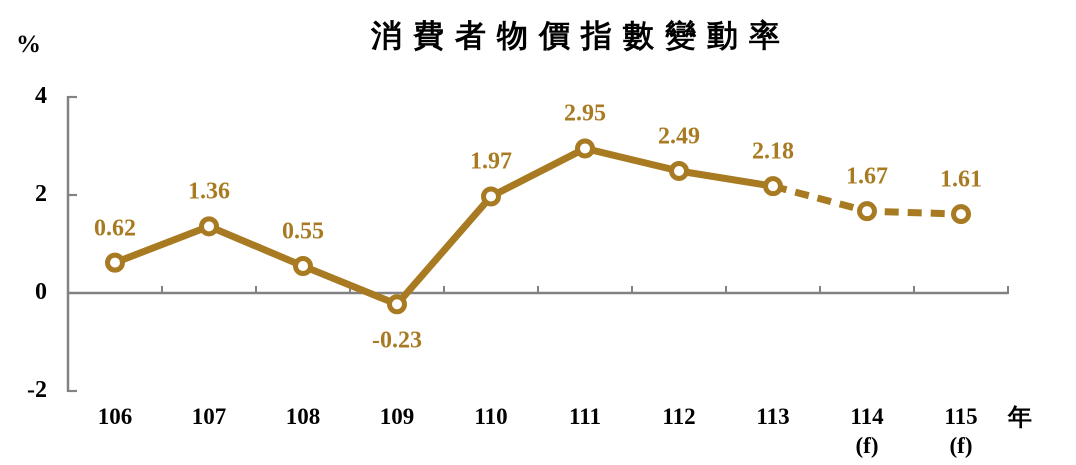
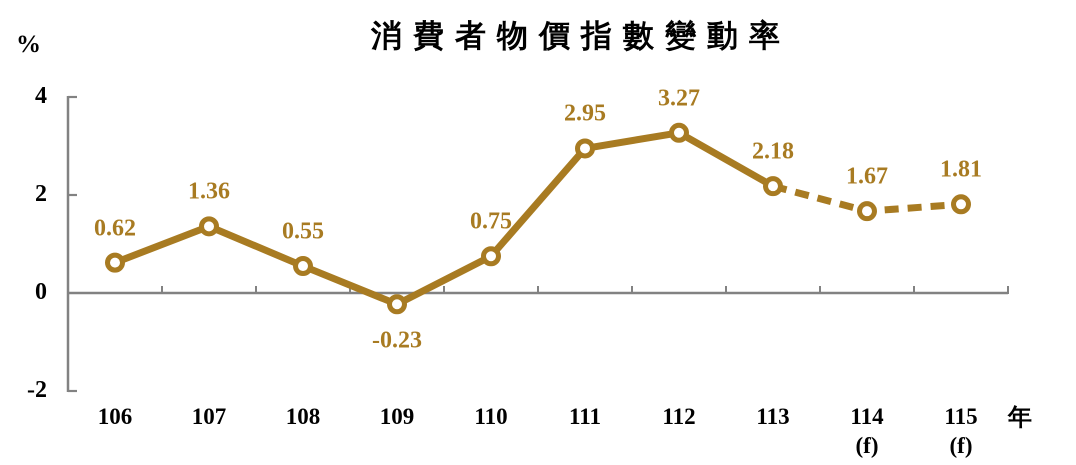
110: 1.97 -> 0.75
112: 2.49 -> 3.27
115: 1.61 -> 1.81
